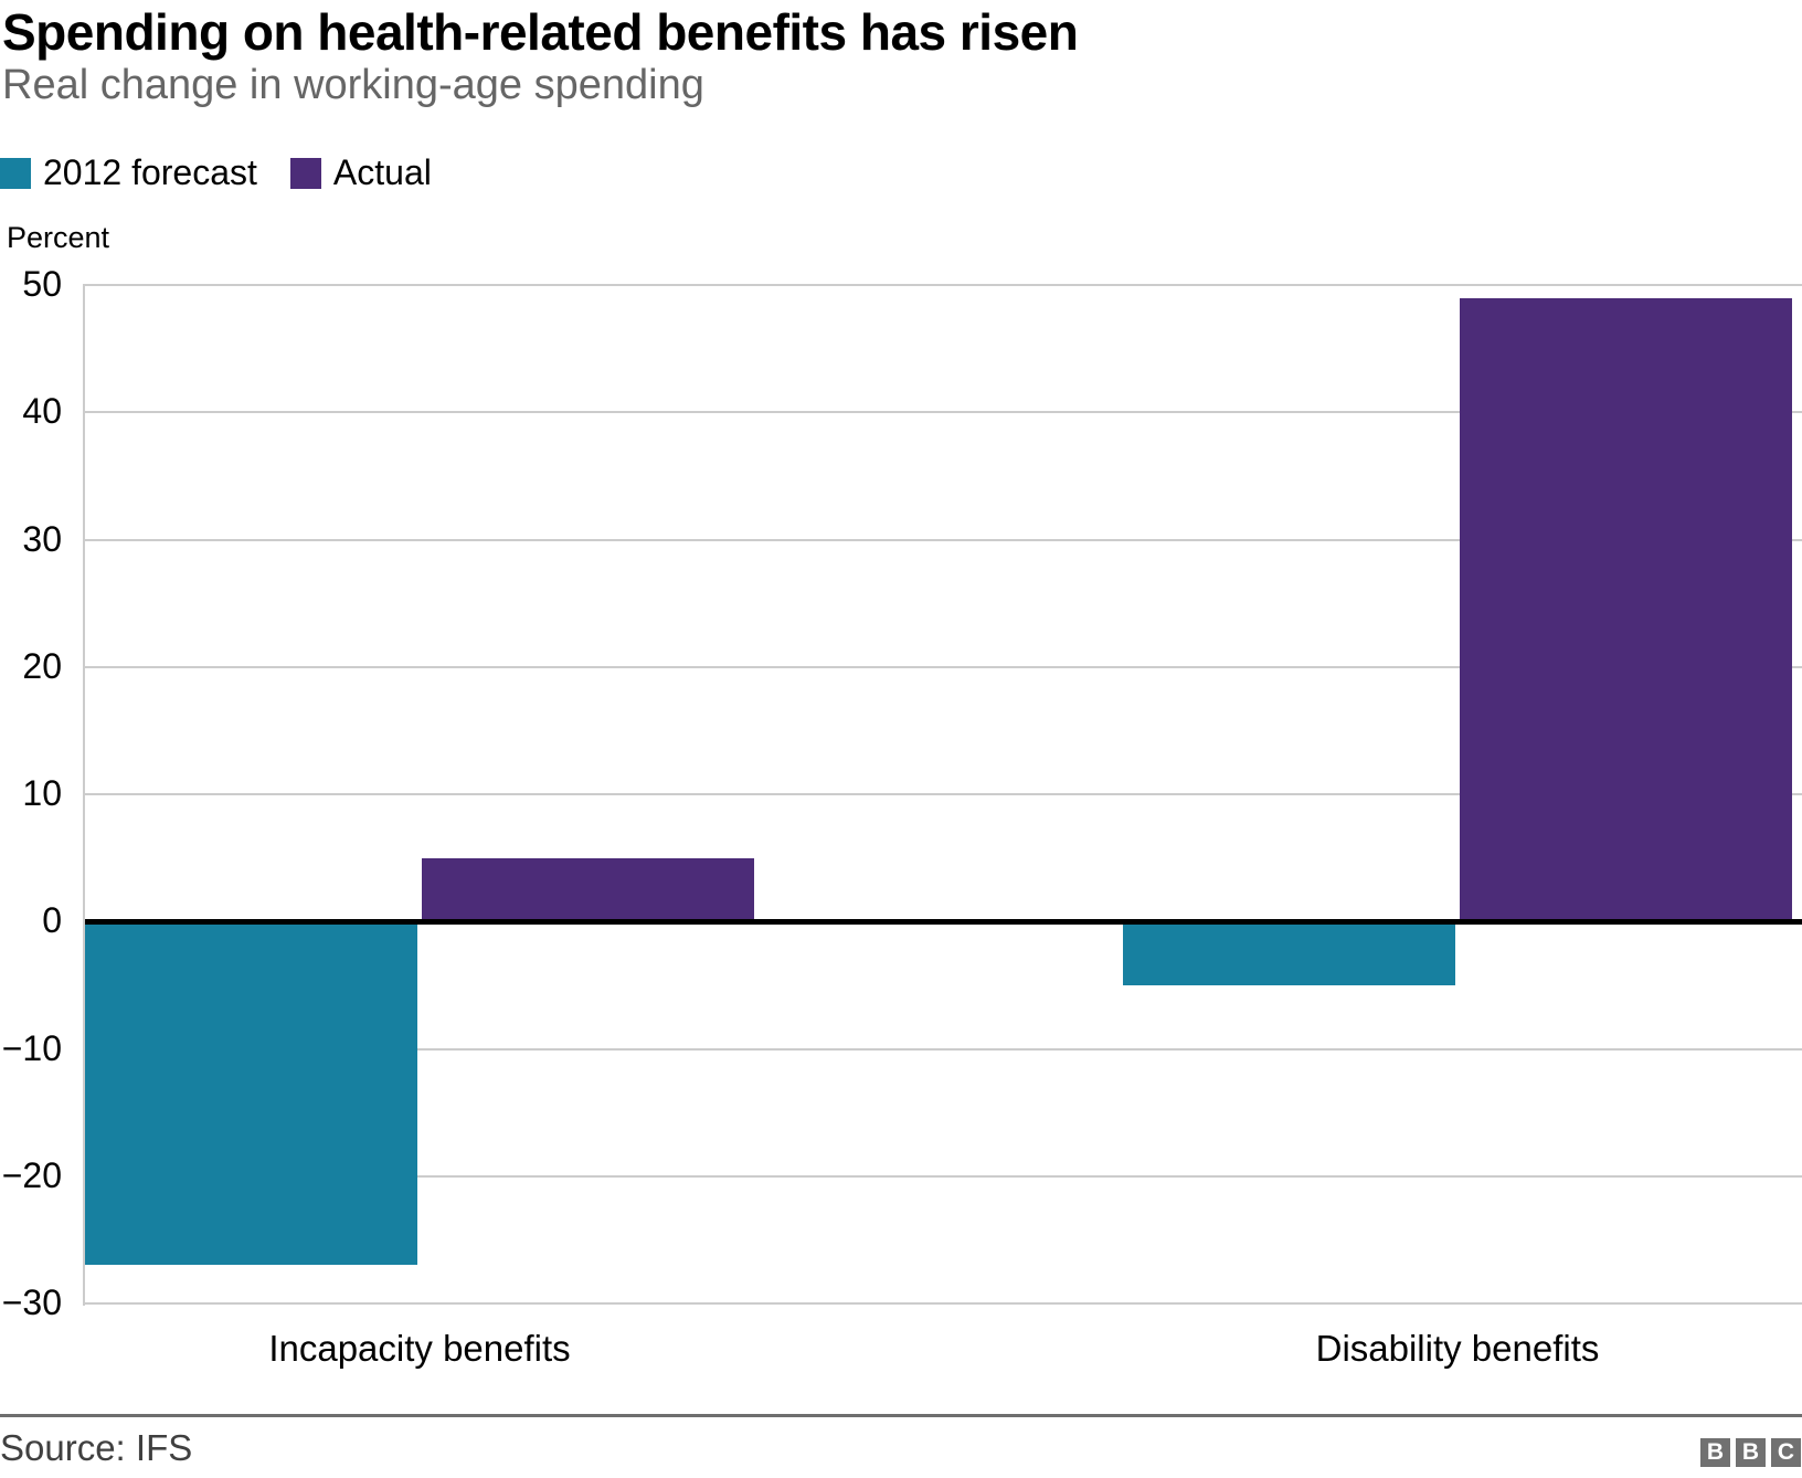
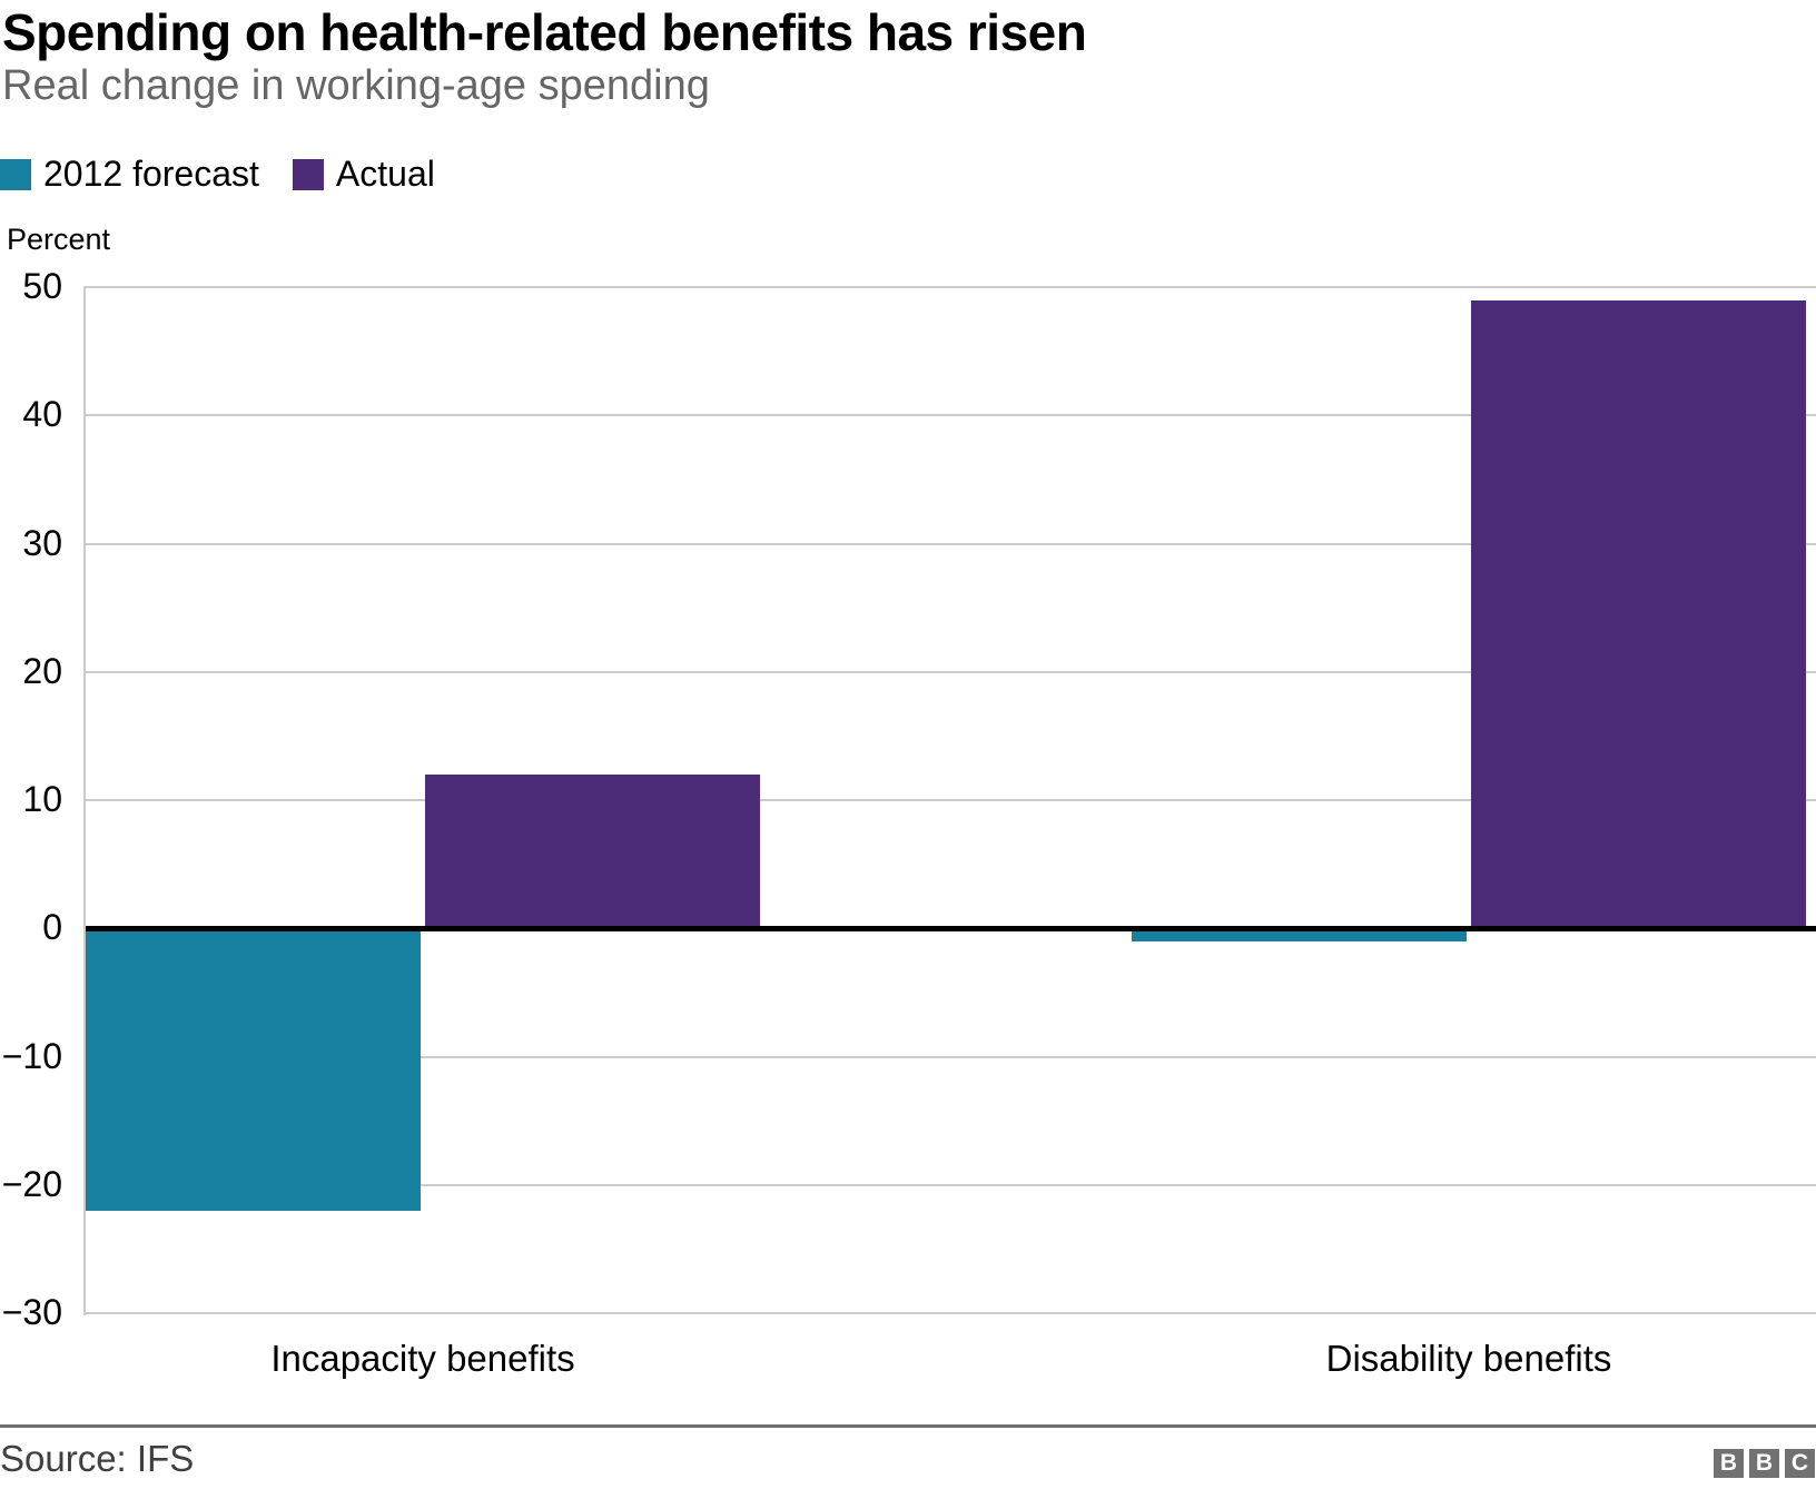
2012 forecast/Incapacity benefits: -27 -> -22
Actual/Incapacity benefits: 5 -> 12
2012 forecast/Disability benefits: -5 -> -1
